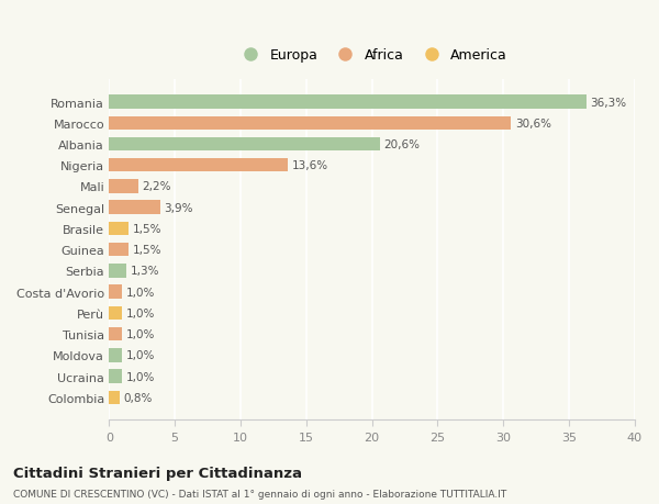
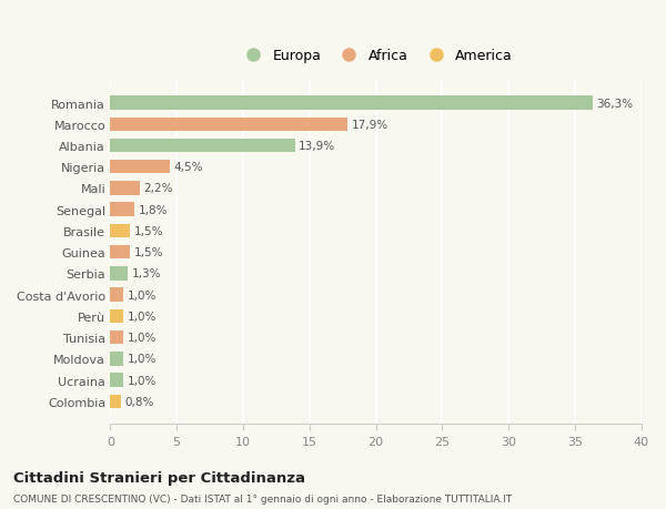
Marocco: 30,6% -> 17,9%
Albania: 20,6% -> 13,9%
Nigeria: 13,6% -> 4,5%
Senegal: 3,9% -> 1,8%
